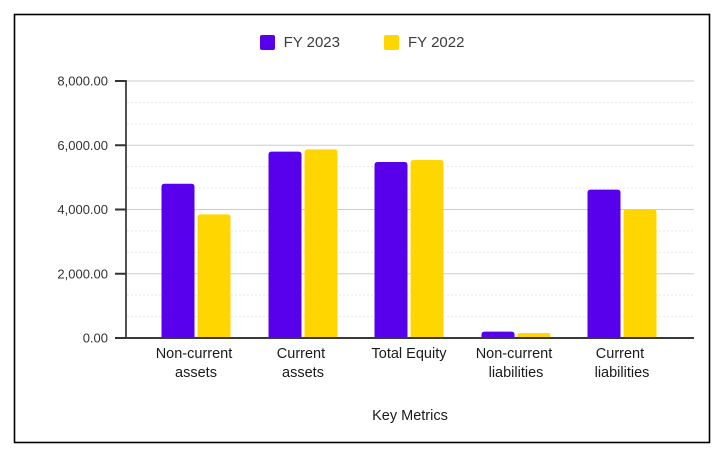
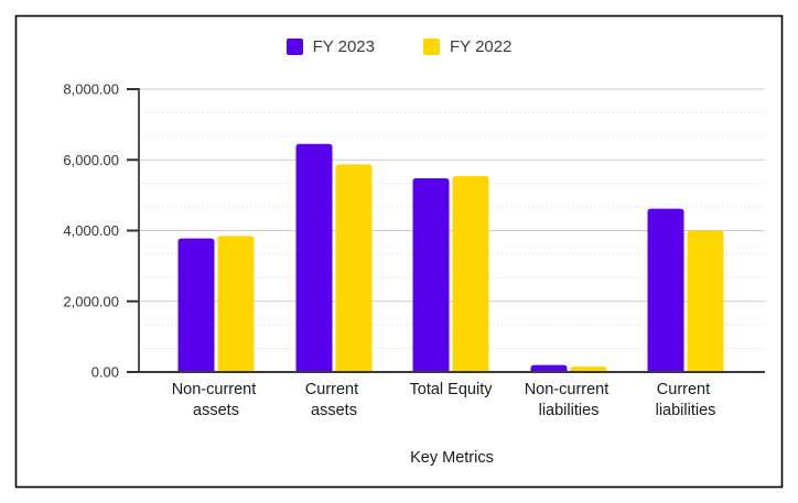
FY 2023/Non-current assets: 4800 -> 3800
FY 2023/Current assets: 5800 -> 6400
